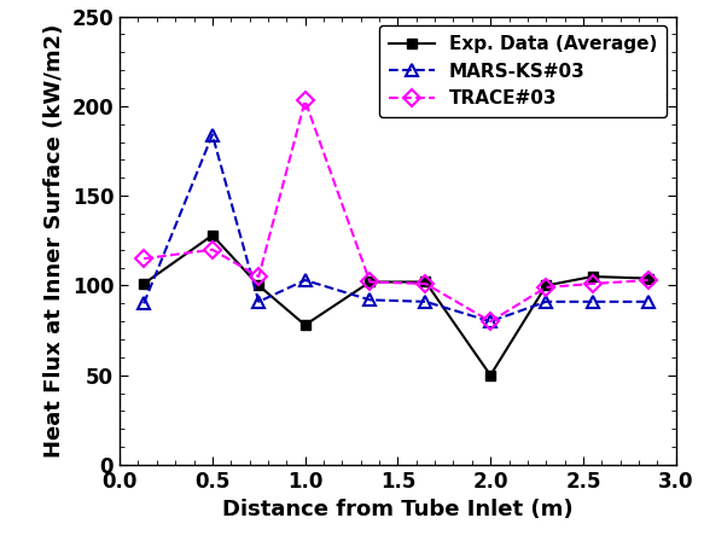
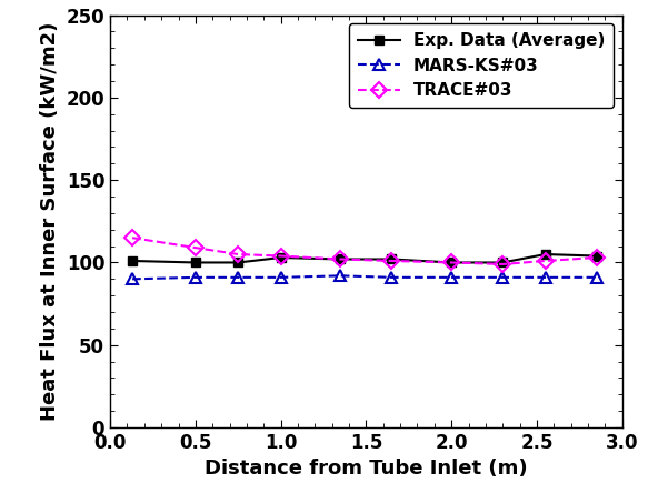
Exp. Data (Average)/0.5: 128 -> 100
MARS-KS#03/0.5: 184 -> 91
TRACE#03/0.5: 120 -> 109
Exp. Data (Average)/1.0: 78 -> 103
MARS-KS#03/1.0: 103 -> 91
TRACE#03/1.0: 203 -> 104
Exp. Data (Average)/2.0: 50 -> 100
MARS-KS#03/2.0: 80 -> 91
TRACE#03/2.0: 80 -> 100
